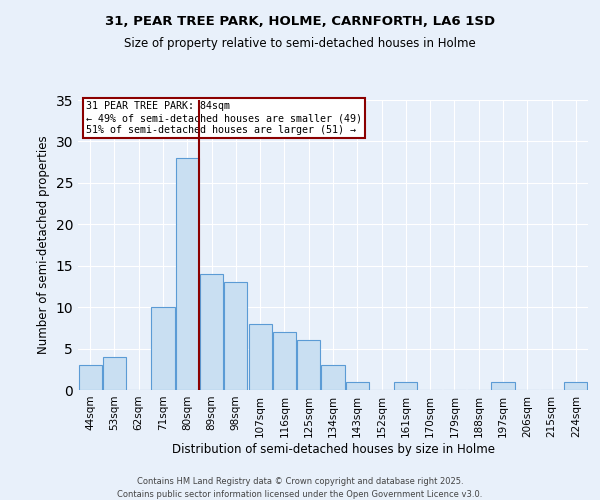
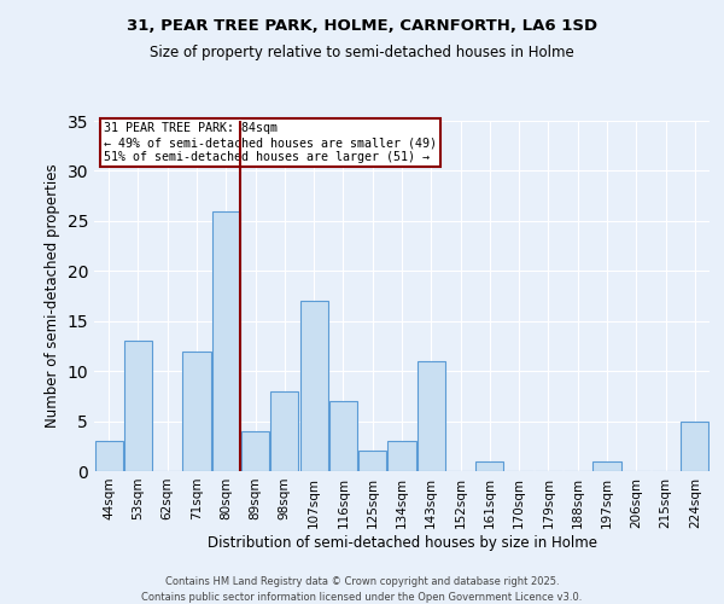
53sqm: 4 -> 13
71sqm: 10 -> 12
80sqm: 28 -> 26
89sqm: 14 -> 4
98sqm: 13 -> 8
107sqm: 8 -> 17
125sqm: 6 -> 2
143sqm: 1 -> 11
224sqm: 1 -> 5
